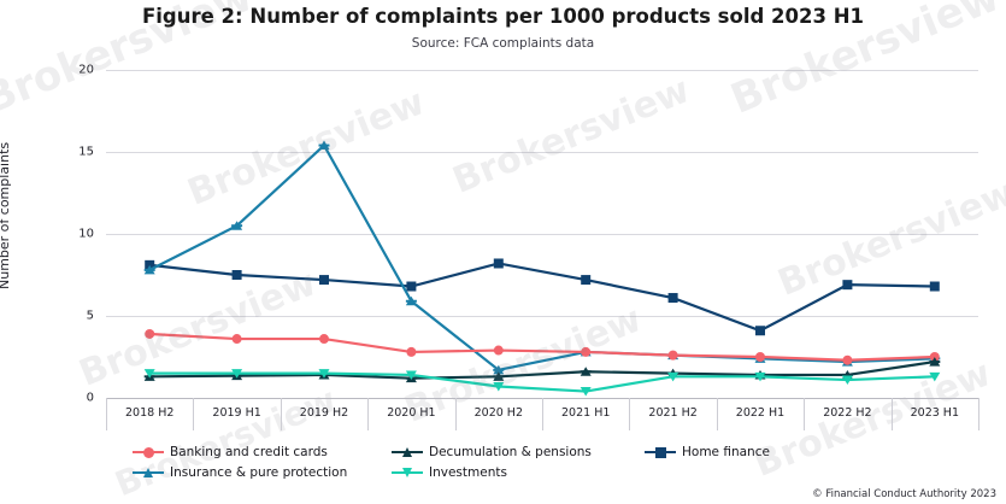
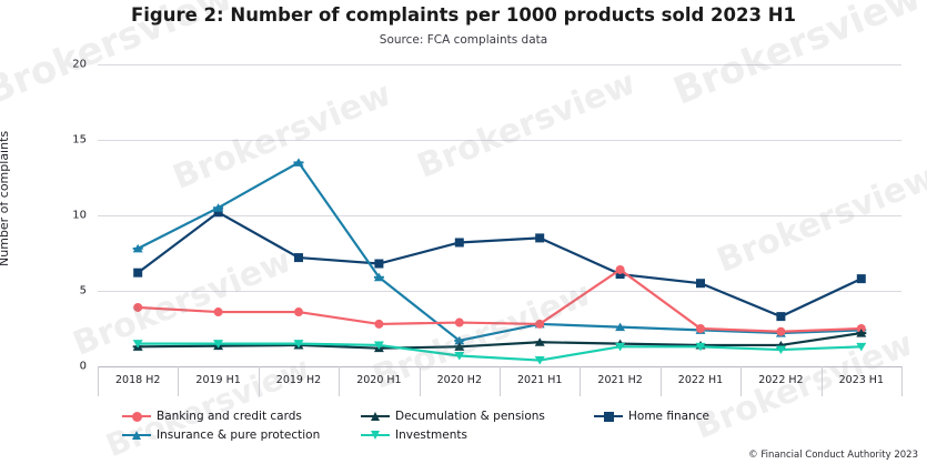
Home finance/2018 H2: 8.1 -> 6.2
Home finance/2019 H1: 7.5 -> 10.2
Insurance & pure protection/2019 H2: 15.4 -> 13.5
Home finance/2021 H1: 7.2 -> 8.5
Banking and credit cards/2021 H2: 2.6 -> 6.4
Home finance/2022 H1: 4.1 -> 5.5
Home finance/2022 H2: 6.9 -> 3.3
Home finance/2023 H1: 6.8 -> 5.8
